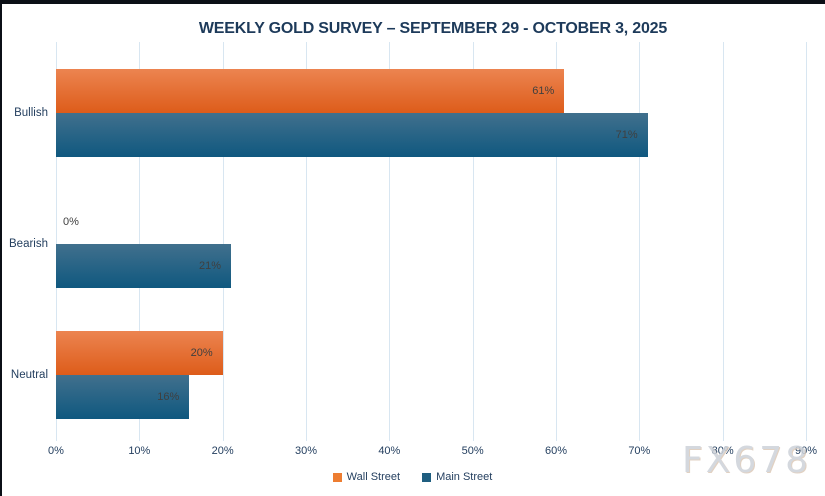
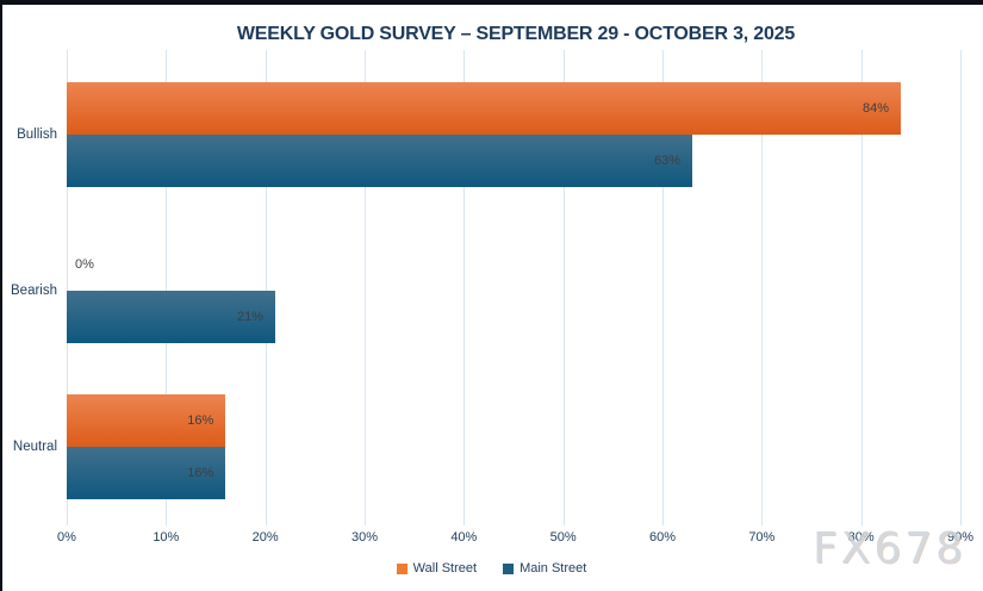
Wall Street/Bullish: 61% -> 84%
Main Street/Bullish: 71% -> 63%
Wall Street/Neutral: 20% -> 16%
